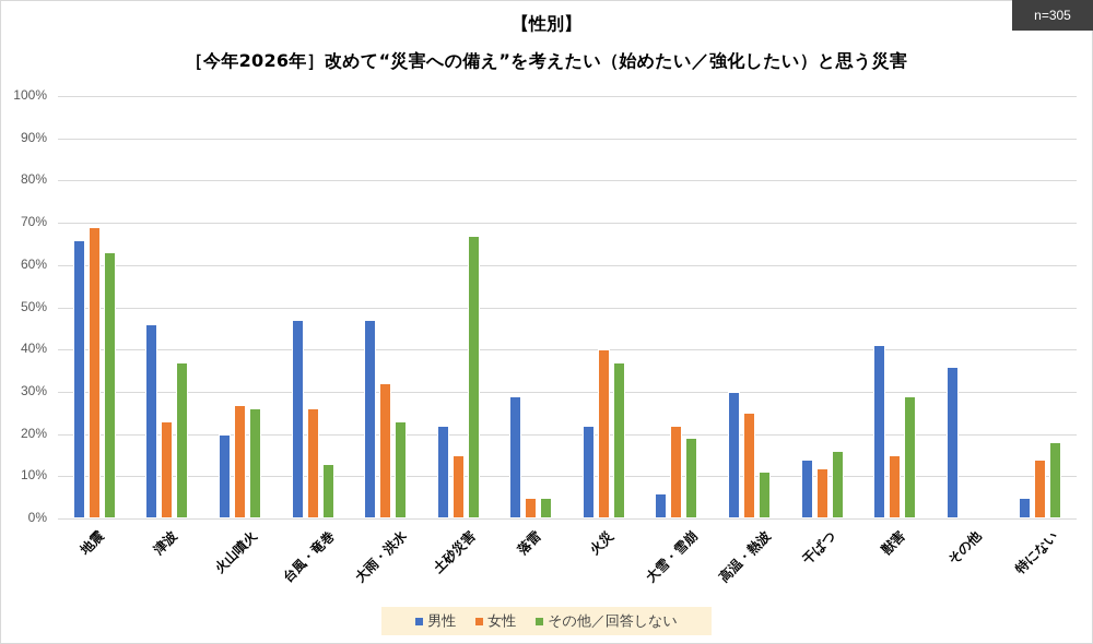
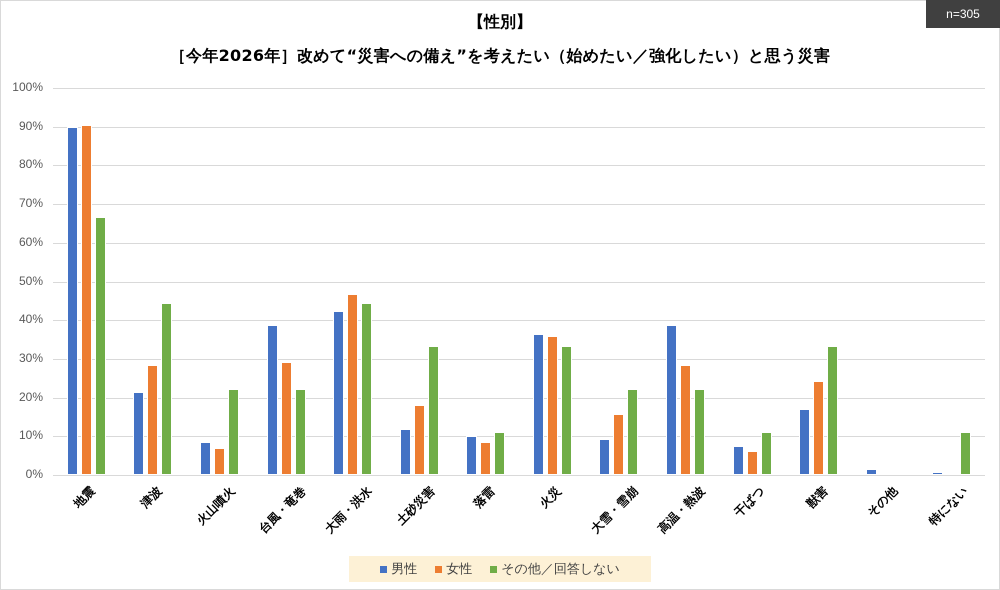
男性/地震: 66% -> 90%
女性/地震: 69% -> 90%
その他／回答しない/地震: 63% -> 67%
男性/津波: 46% -> 22%
女性/津波: 23% -> 28%
その他／回答しない/津波: 37% -> 44%
男性/火山噴火: 20% -> 9%
女性/火山噴火: 27% -> 7%
その他／回答しない/火山噴火: 26% -> 22%
男性/台風・竜巻: 47% -> 39%
女性/台風・竜巻: 26% -> 29%
その他／回答しない/台風・竜巻: 13% -> 22%
男性/大雨・洪水: 47% -> 42%
女性/大雨・洪水: 32% -> 47%
その他／回答しない/大雨・洪水: 23% -> 44%
男性/土砂災害: 22% -> 12%
女性/土砂災害: 15% -> 18%
その他／回答しない/土砂災害: 67% -> 33%
男性/落雷: 29% -> 10%
女性/落雷: 5% -> 9%
その他／回答しない/落雷: 5% -> 11%
男性/火災: 22% -> 36%
女性/火災: 40% -> 36%
その他／回答しない/火災: 37% -> 33%
男性/大雪・雪崩: 6% -> 9%
女性/大雪・雪崩: 22% -> 16%
その他／回答しない/大雪・雪崩: 19% -> 22%
男性/高温・熱波: 30% -> 39%
女性/高温・熱波: 25% -> 28%
その他／回答しない/高温・熱波: 11% -> 22%
男性/干ばつ: 14% -> 8%
女性/干ばつ: 12% -> 6%
その他／回答しない/干ばつ: 16% -> 11%
男性/獣害: 41% -> 17%
女性/獣害: 15% -> 24%
その他／回答しない/獣害: 29% -> 33%
男性/その他: 36% -> 2%
男性/特にない: 5% -> 1%
女性/特にない: 14% -> 1%
その他／回答しない/特にない: 18% -> 11%
